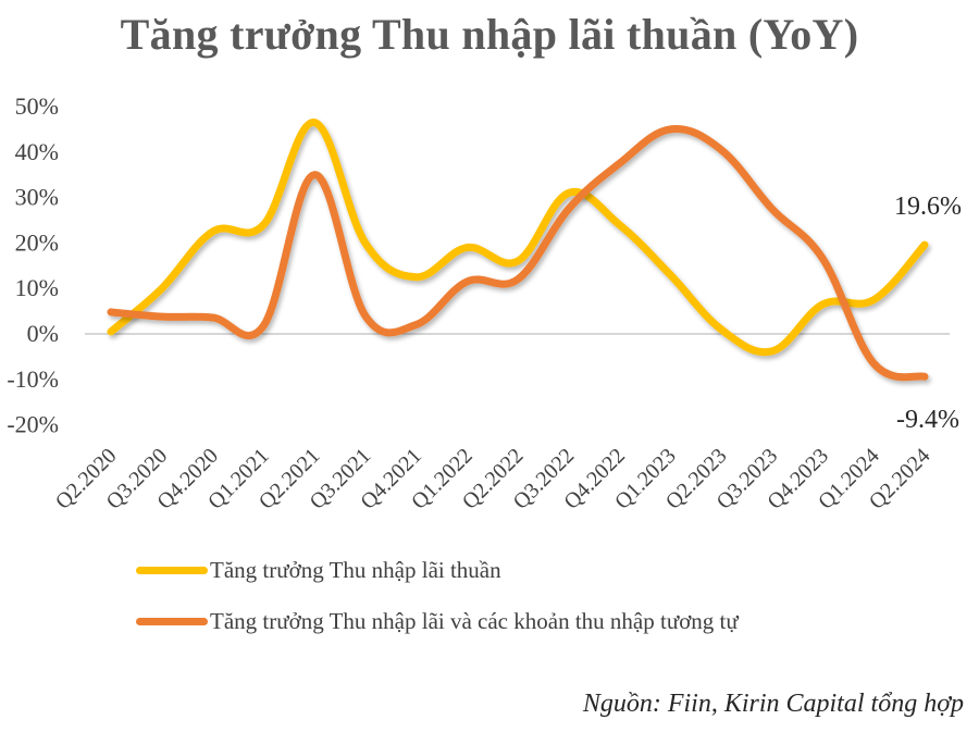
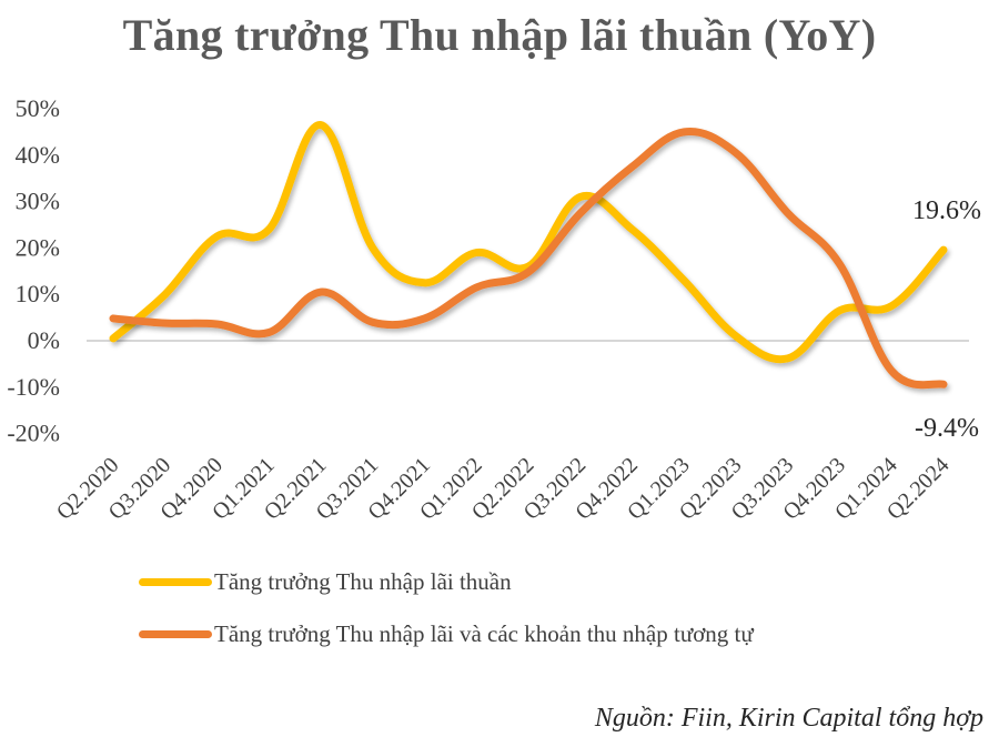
Tăng trưởng Thu nhập lãi và các khoản thu nhập tương tự/Q2.2021: 35% -> 10%
Tăng trưởng Thu nhập lãi và các khoản thu nhập tương tự/Q4.2021: 2% -> 5%
Tăng trưởng Thu nhập lãi và các khoản thu nhập tương tự/Q2.2022: 12% -> 15%
